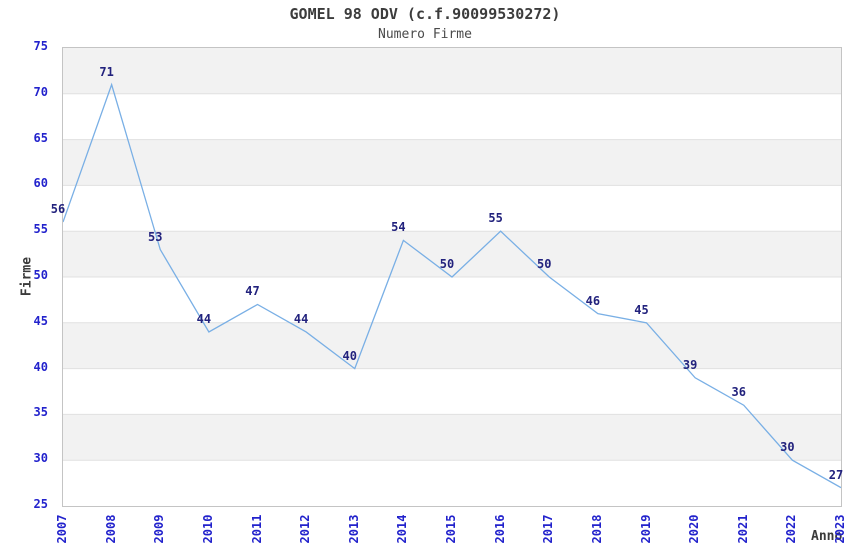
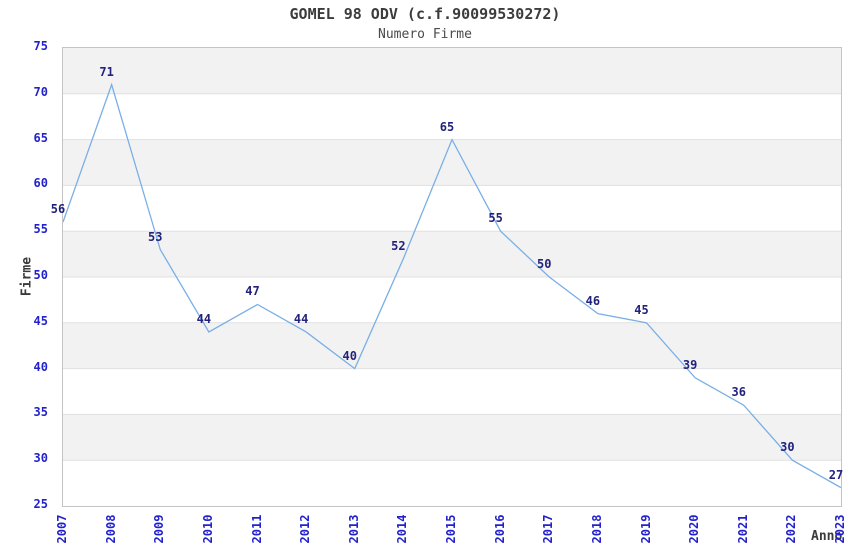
2014: 54 -> 52
2015: 50 -> 65
